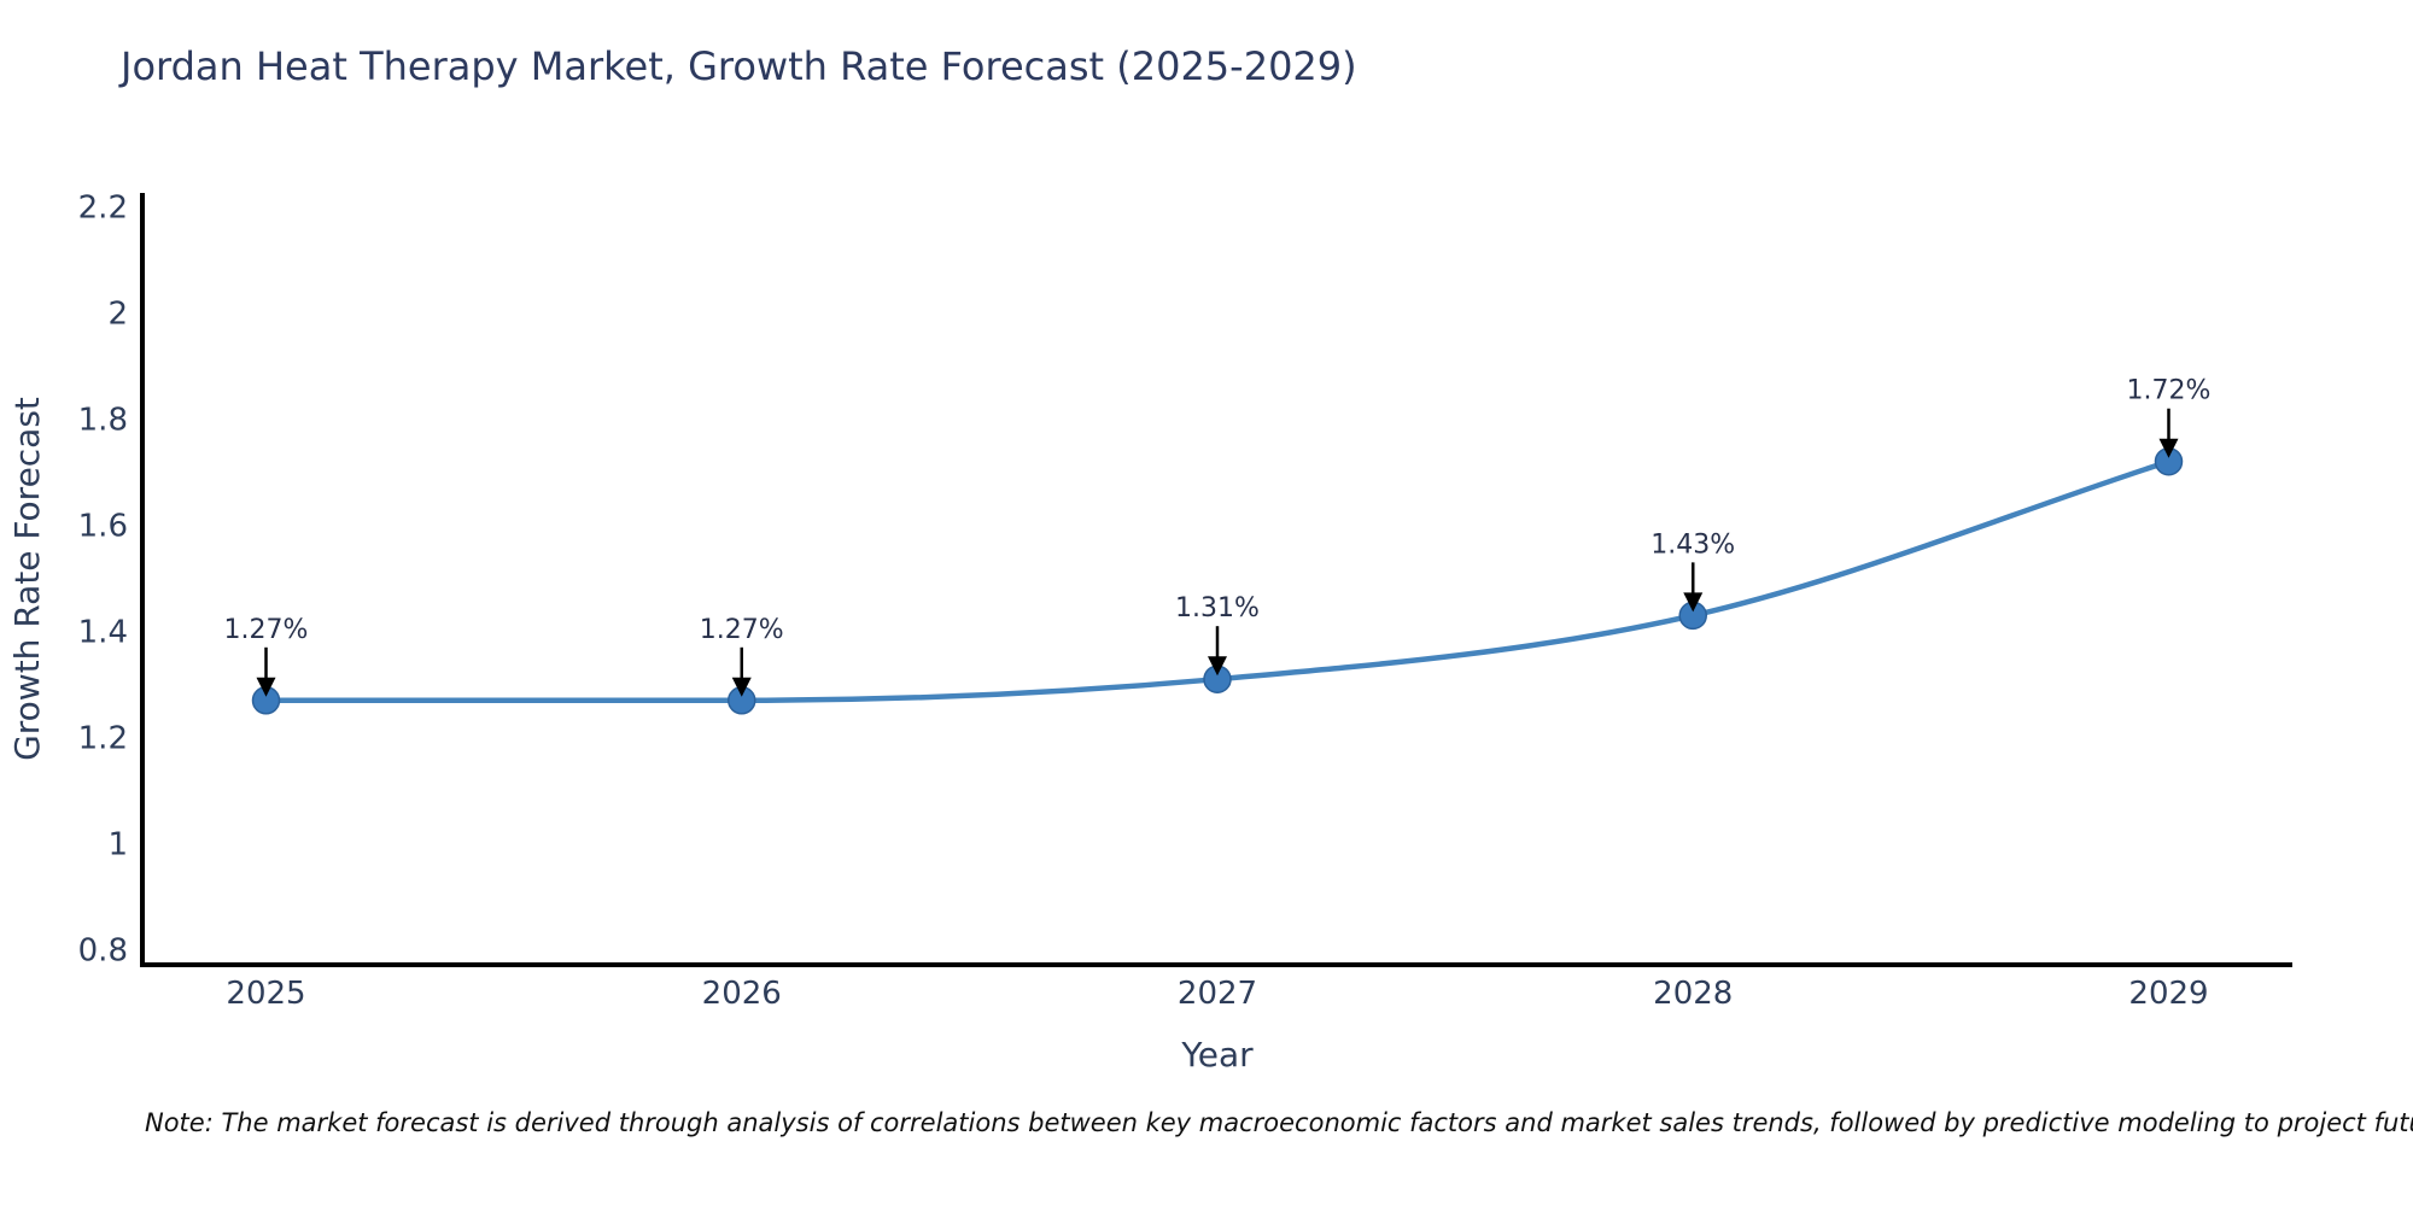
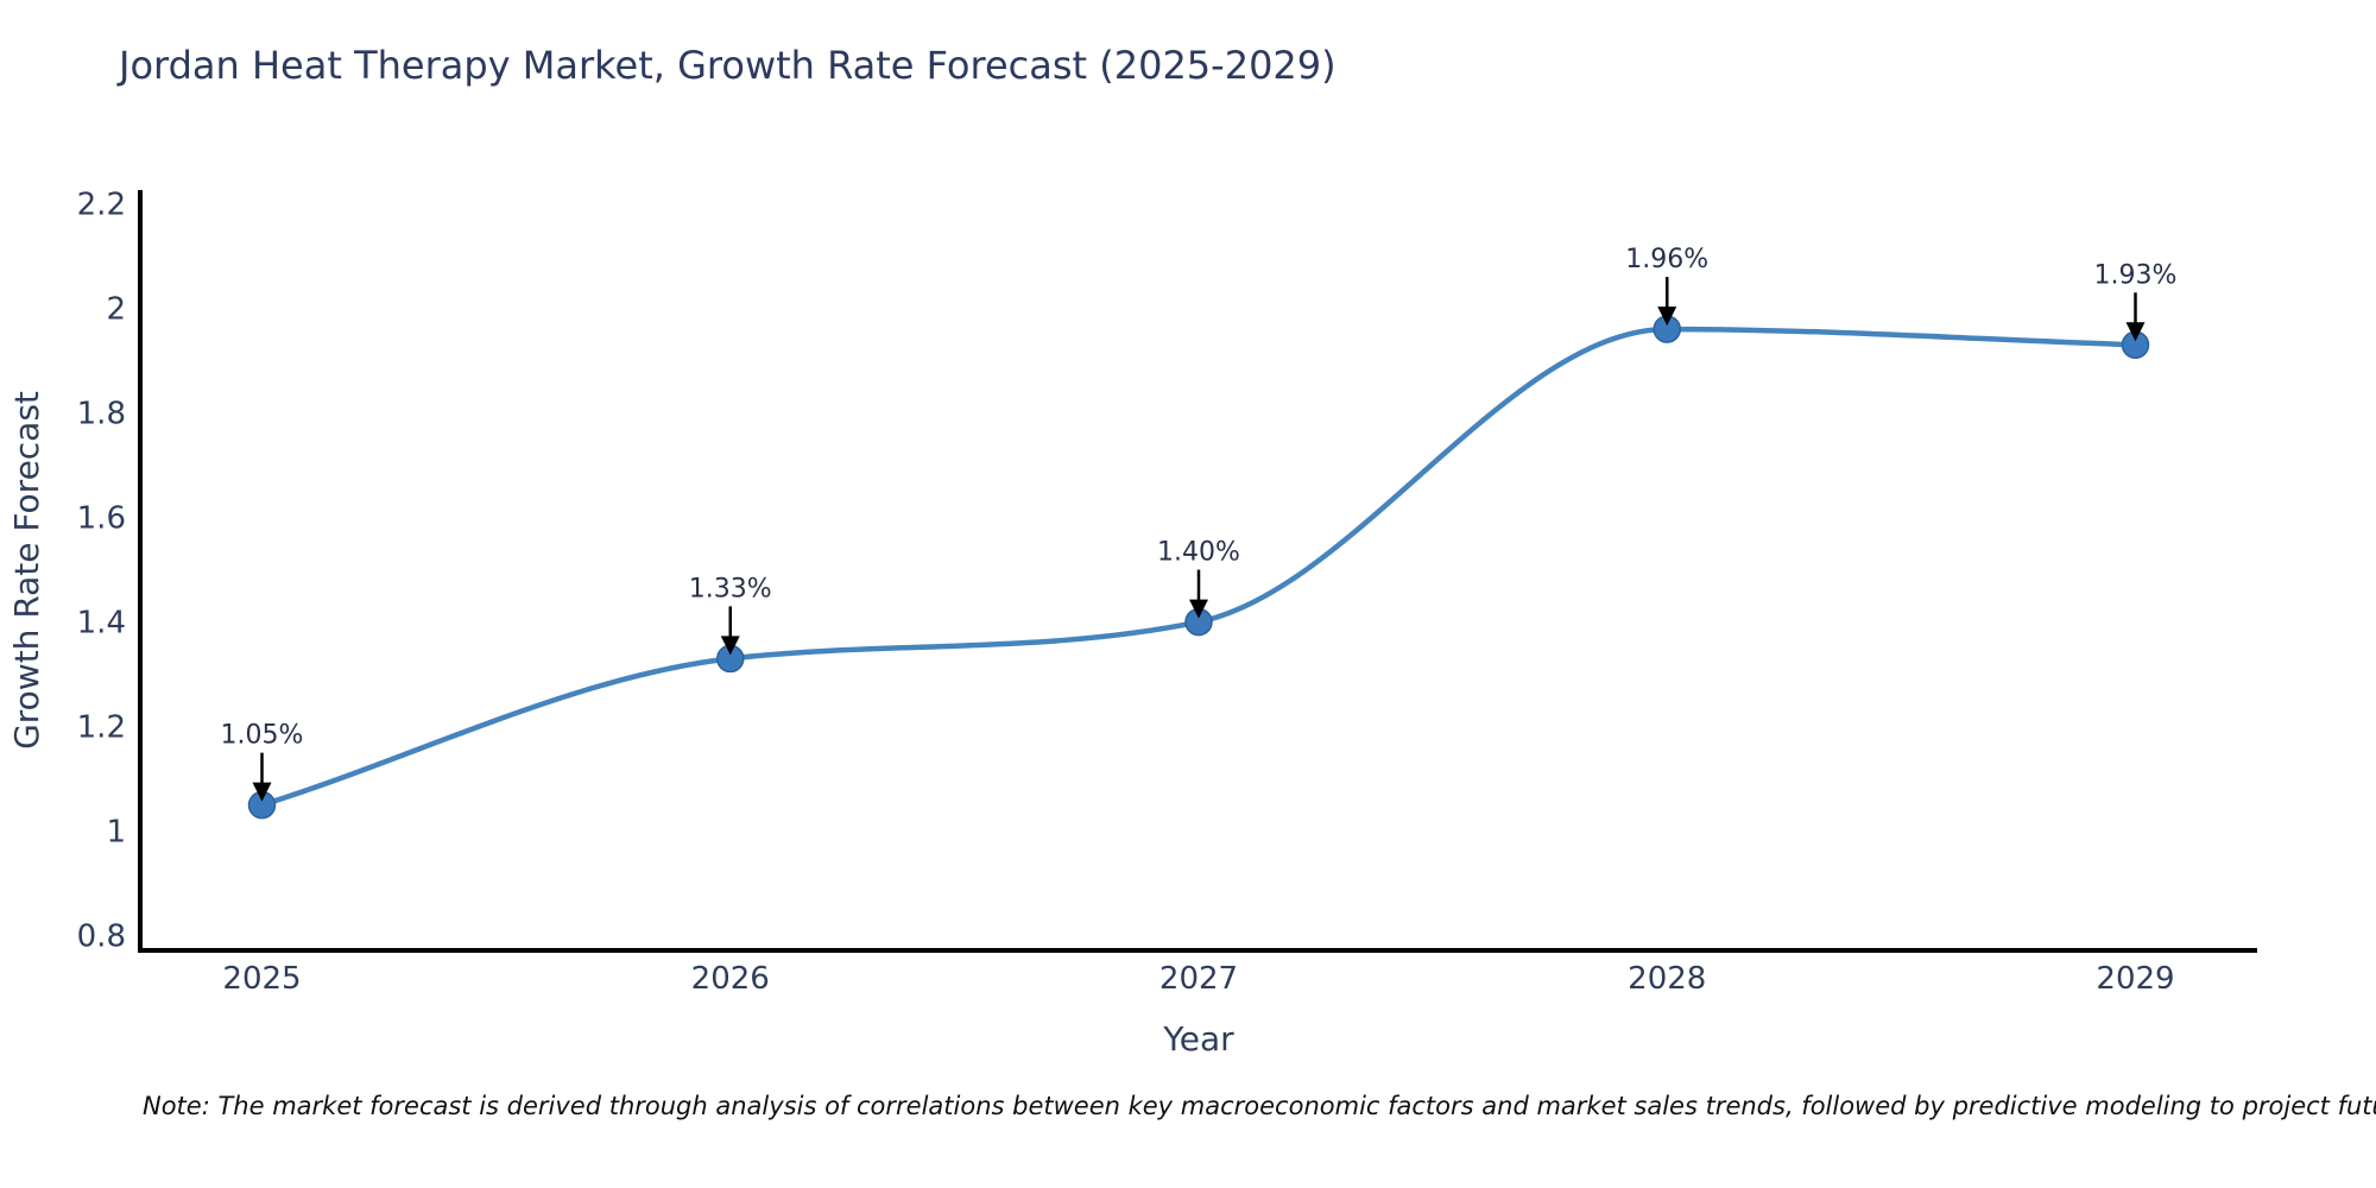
2025: 1.27% -> 1.05%
2026: 1.27% -> 1.33%
2027: 1.31% -> 1.40%
2028: 1.43% -> 1.96%
2029: 1.72% -> 1.93%
